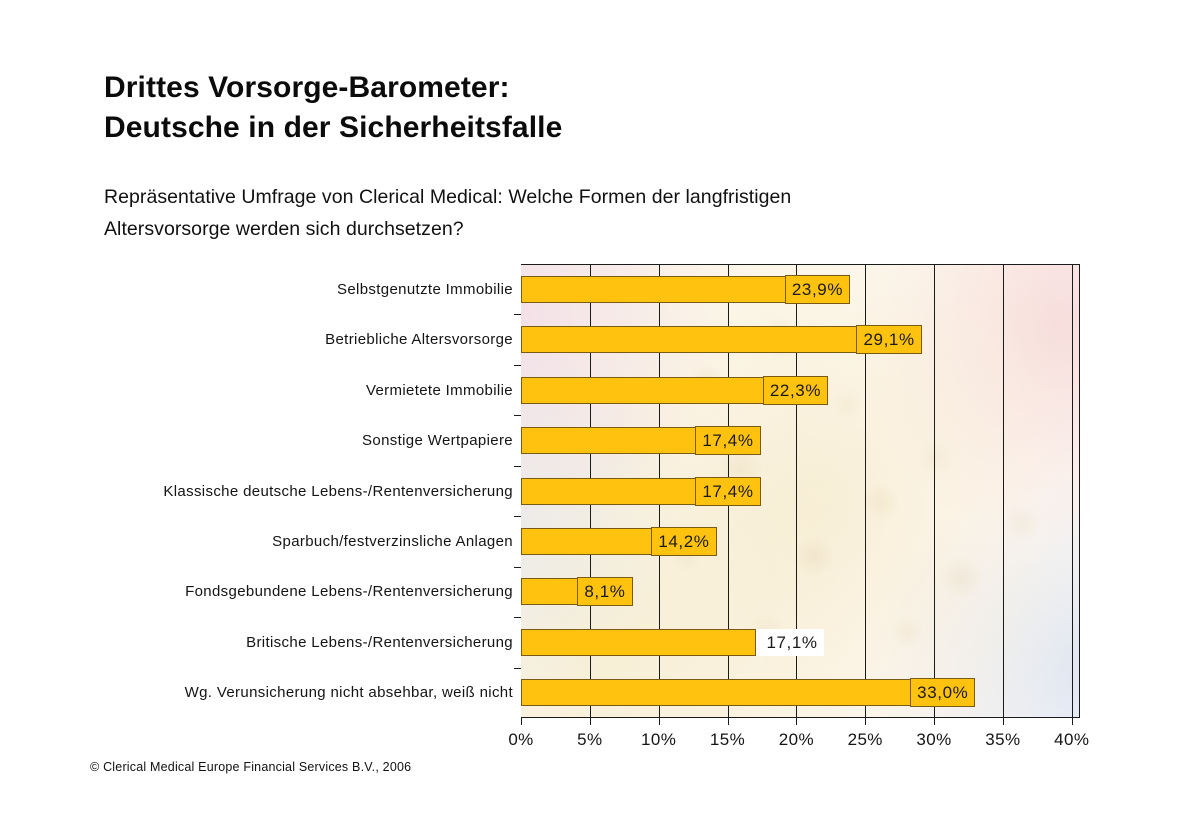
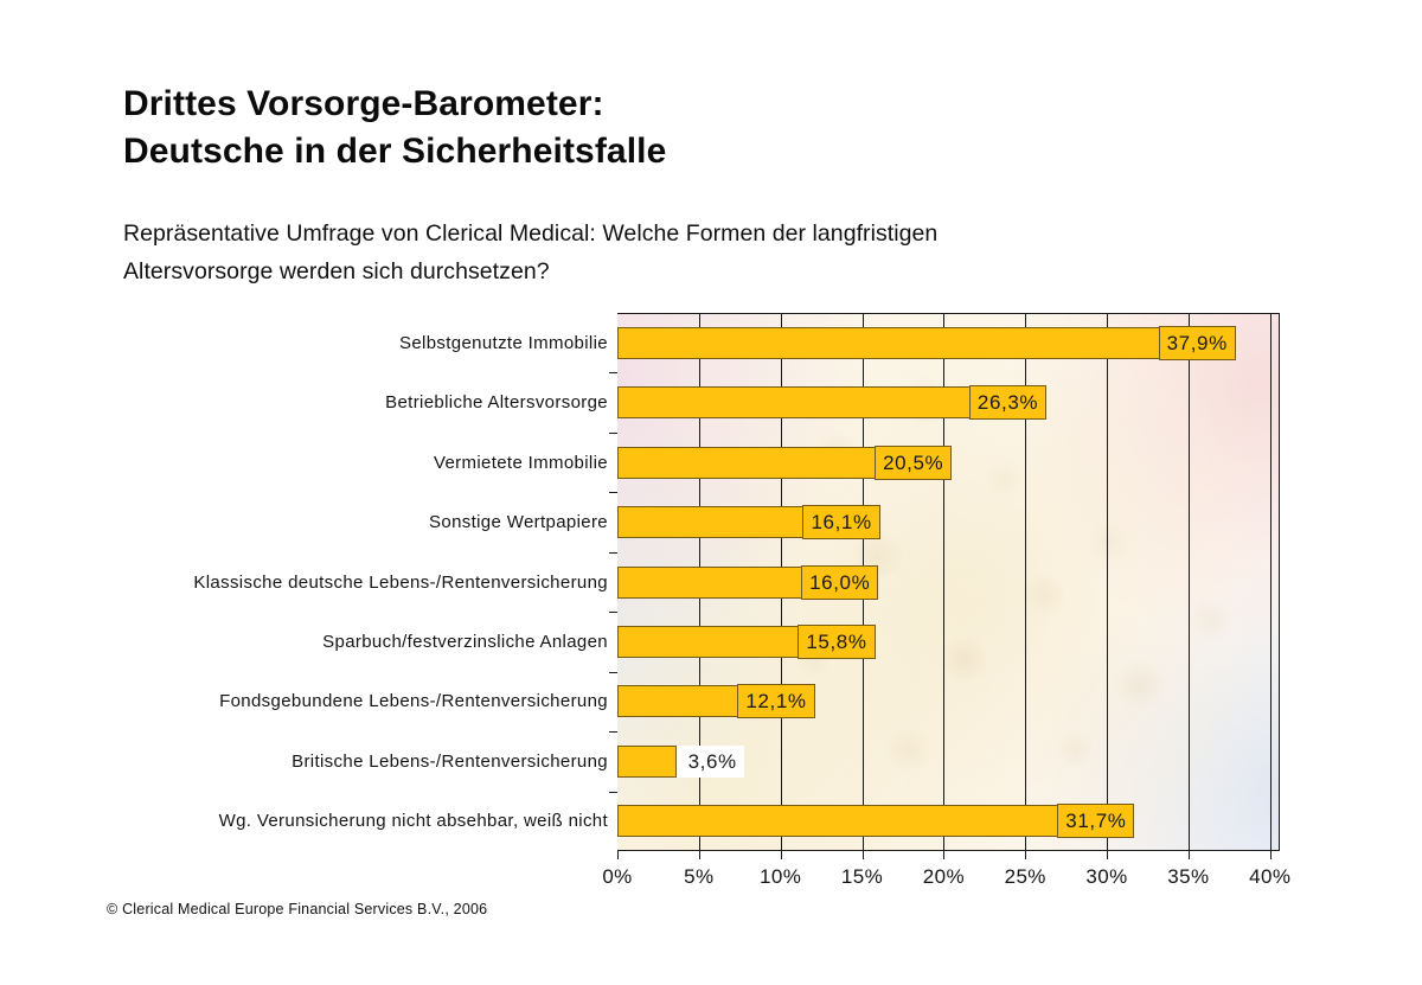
Selbstgenutzte Immobilie: 23,9% -> 37,9%
Betriebliche Altersvorsorge: 29,1% -> 26,3%
Vermietete Immobilie: 22,3% -> 20,5%
Sonstige Wertpapiere: 17,4% -> 16,1%
Klassische deutsche Lebens-/Rentenversicherung: 17,4% -> 16,0%
Sparbuch/festverzinsliche Anlagen: 14,2% -> 15,8%
Fondsgebundene Lebens-/Rentenversicherung: 8,1% -> 12,1%
Britische Lebens-/Rentenversicherung: 17,1% -> 3,6%
Wg. Verunsicherung nicht absehbar, weiß nicht: 33,0% -> 31,7%
